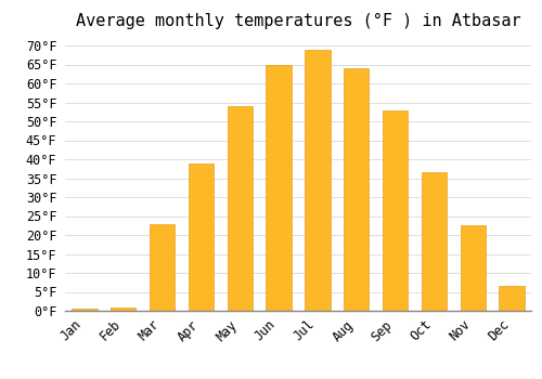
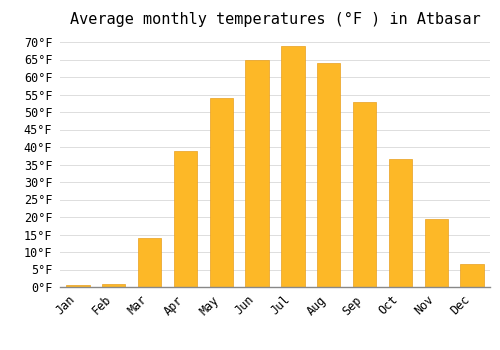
Mar: 23.0°F -> 14.0°F
Nov: 22.5°F -> 19.5°F
